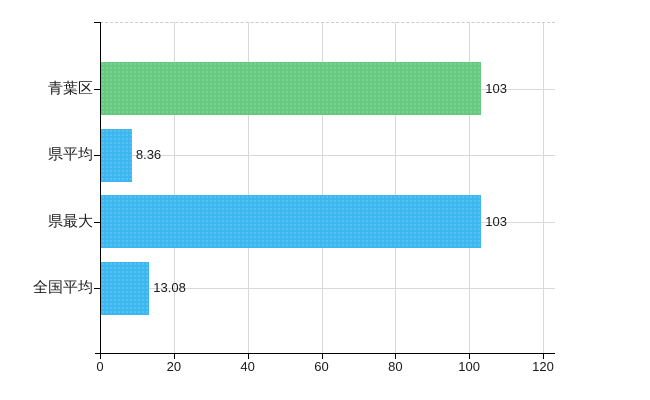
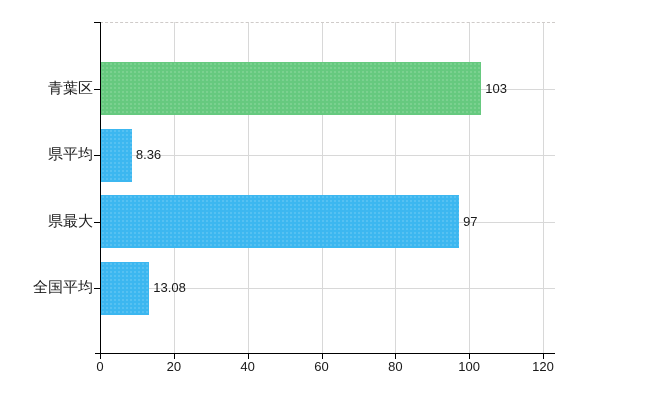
県最大: 103 -> 97
